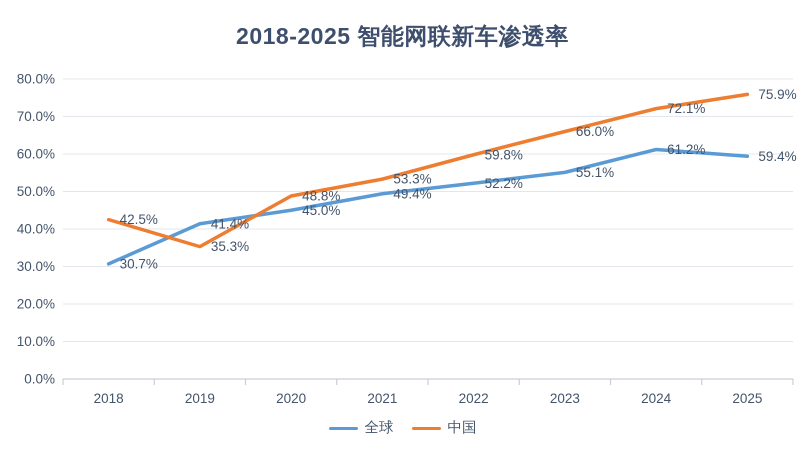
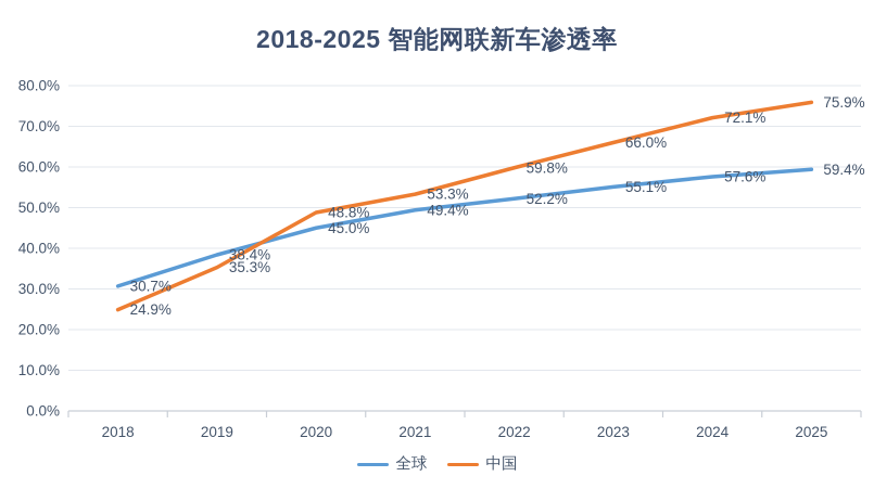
中国/2018: 42.5% -> 24.9%
全球/2019: 41.4% -> 38.4%
全球/2024: 61.2% -> 57.6%
